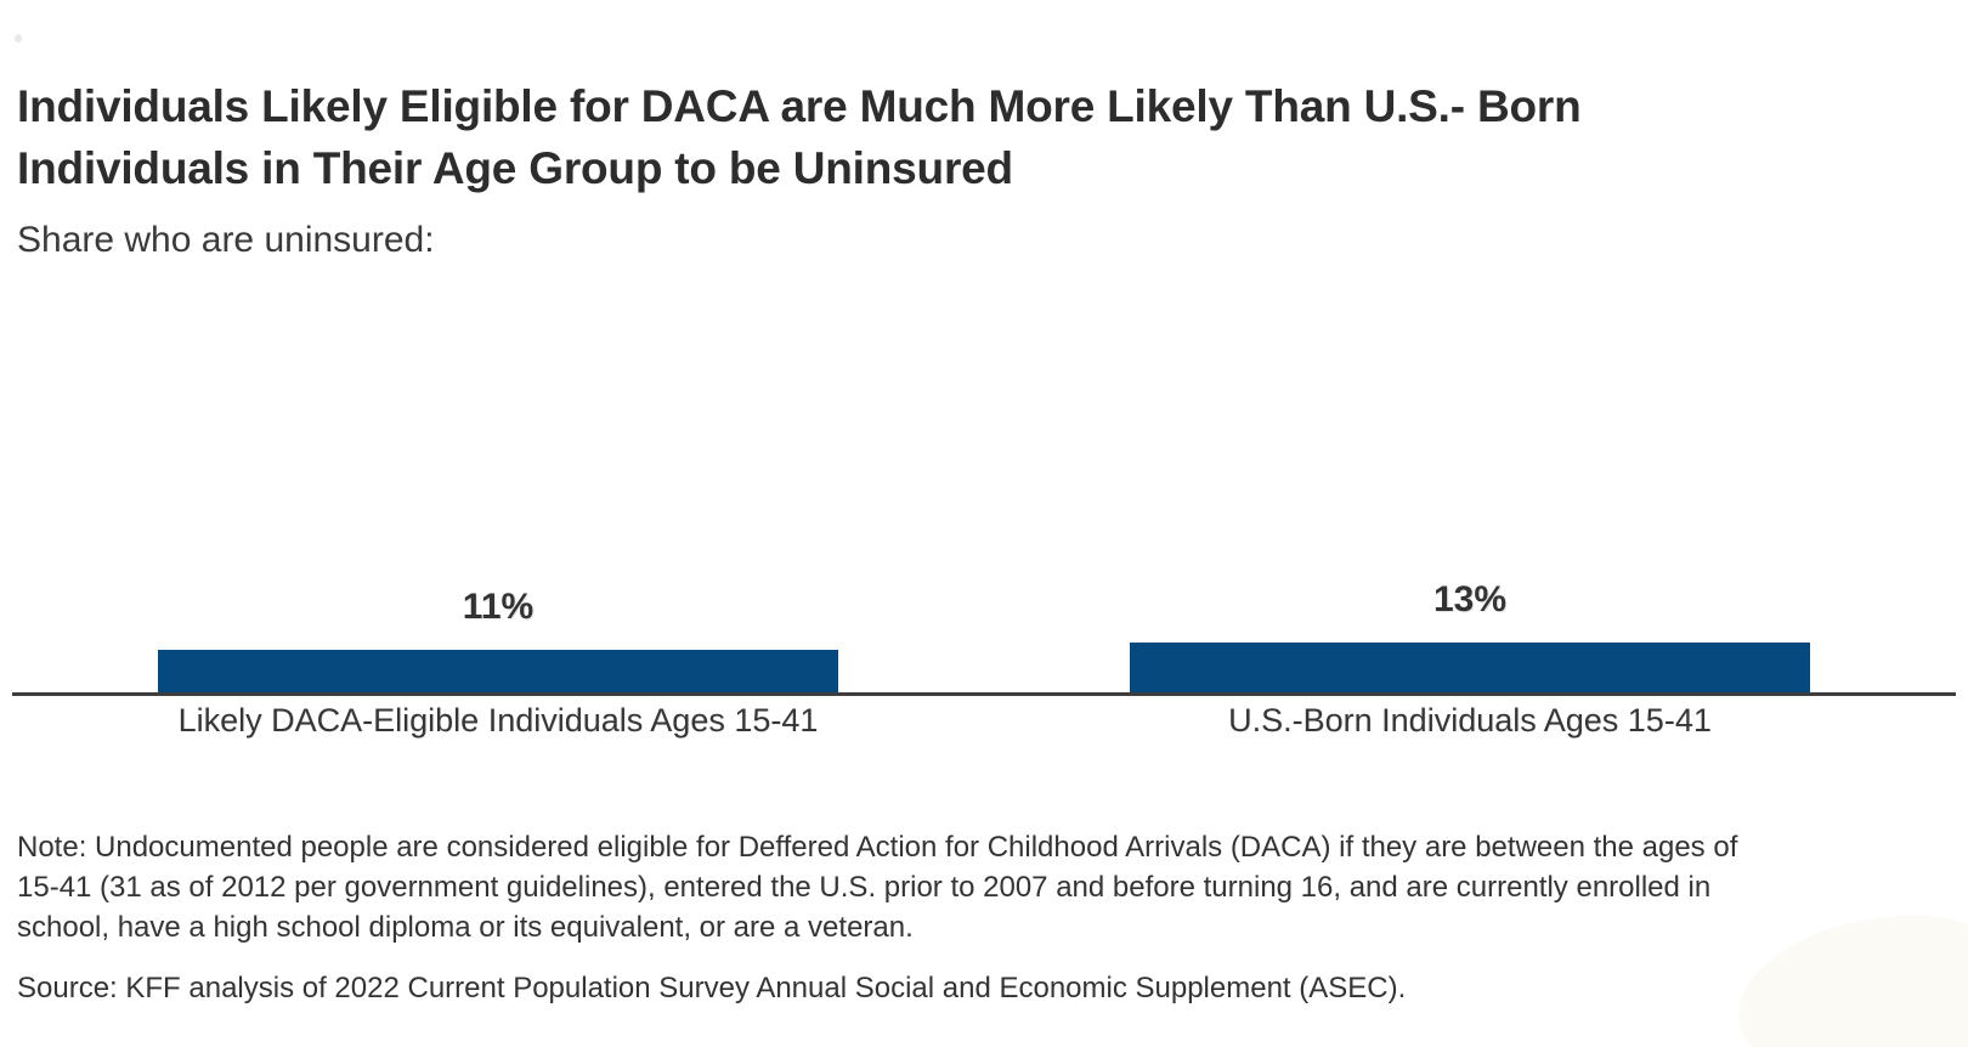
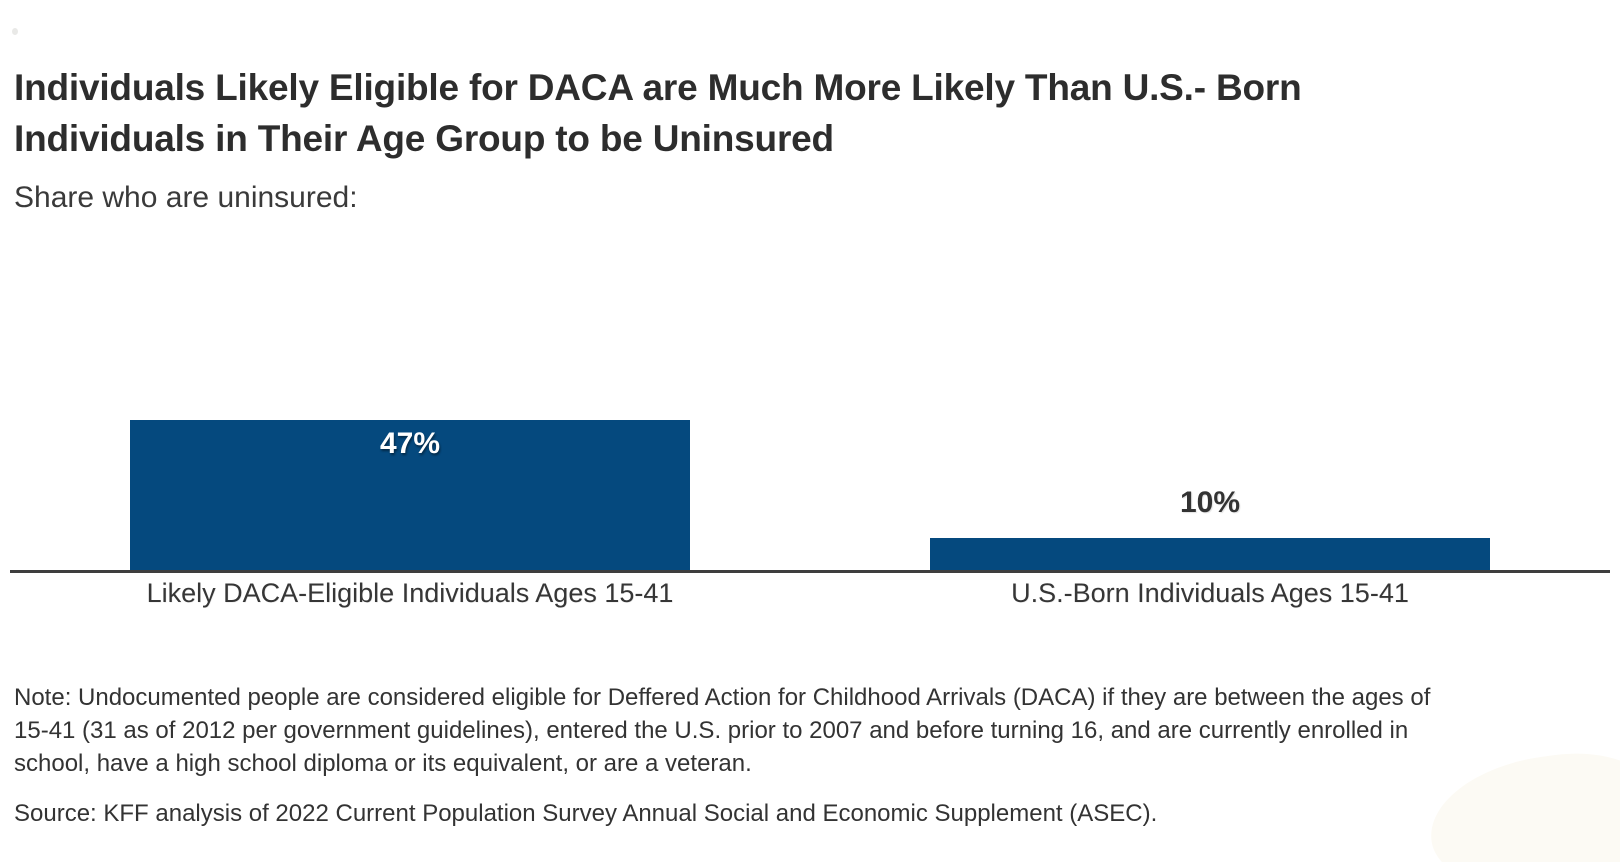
Likely DACA-Eligible Individuals Ages 15-41: 11% -> 47%
U.S.-Born Individuals Ages 15-41: 13% -> 10%
